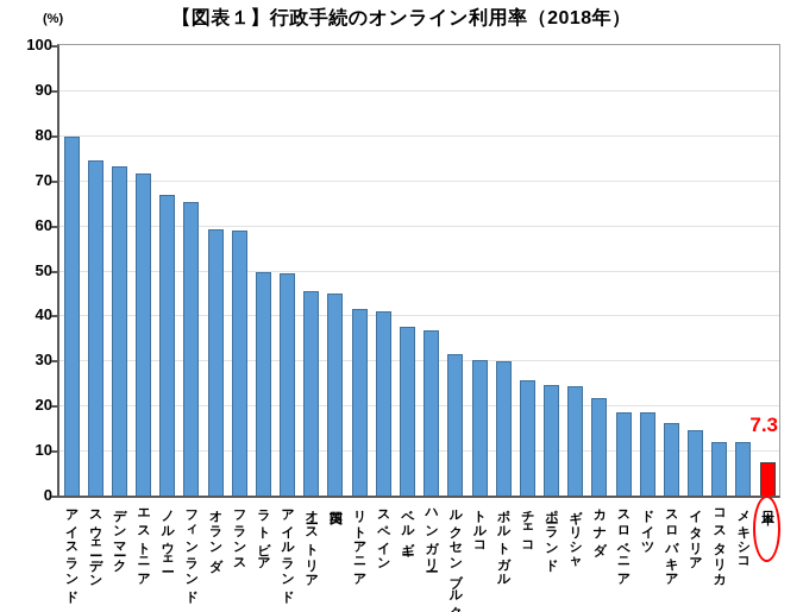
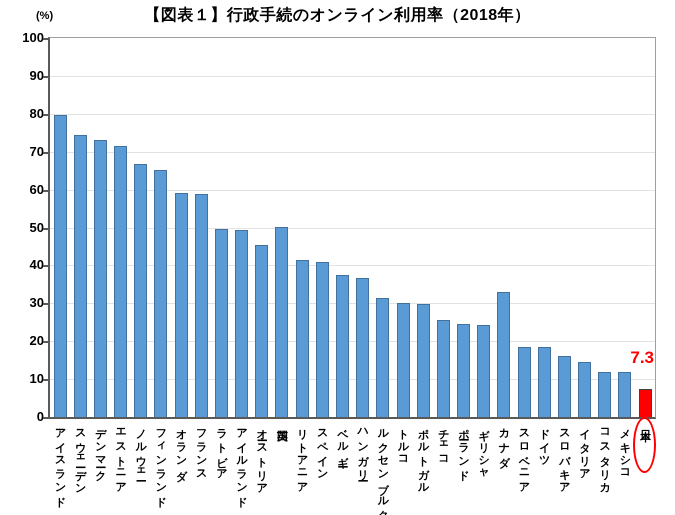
英国: 45 -> 50
カナダ: 22 -> 33
